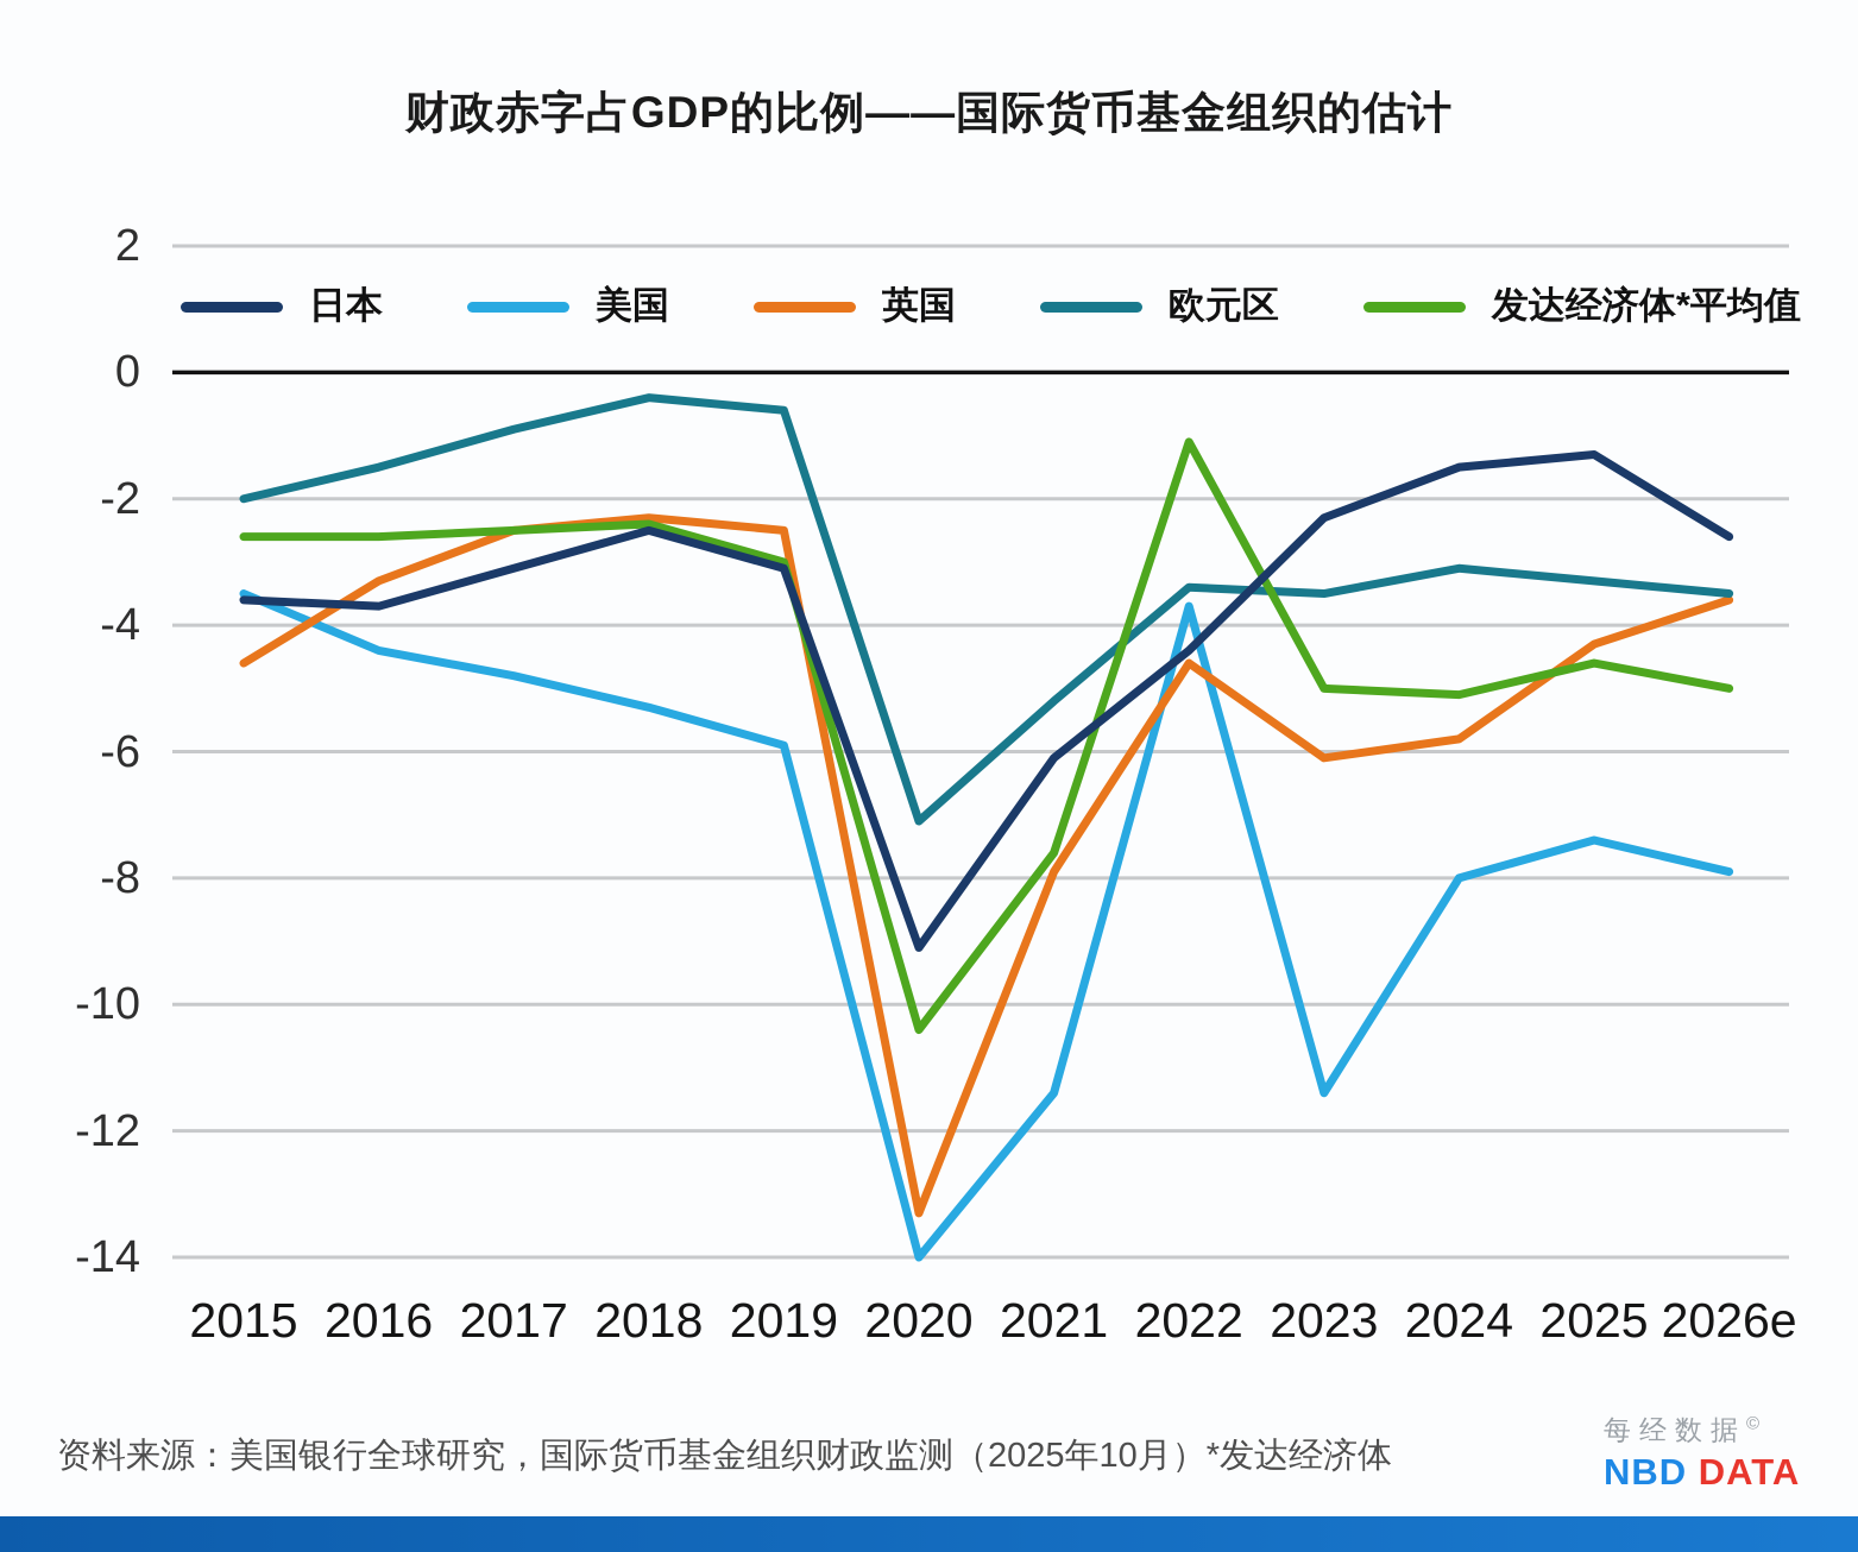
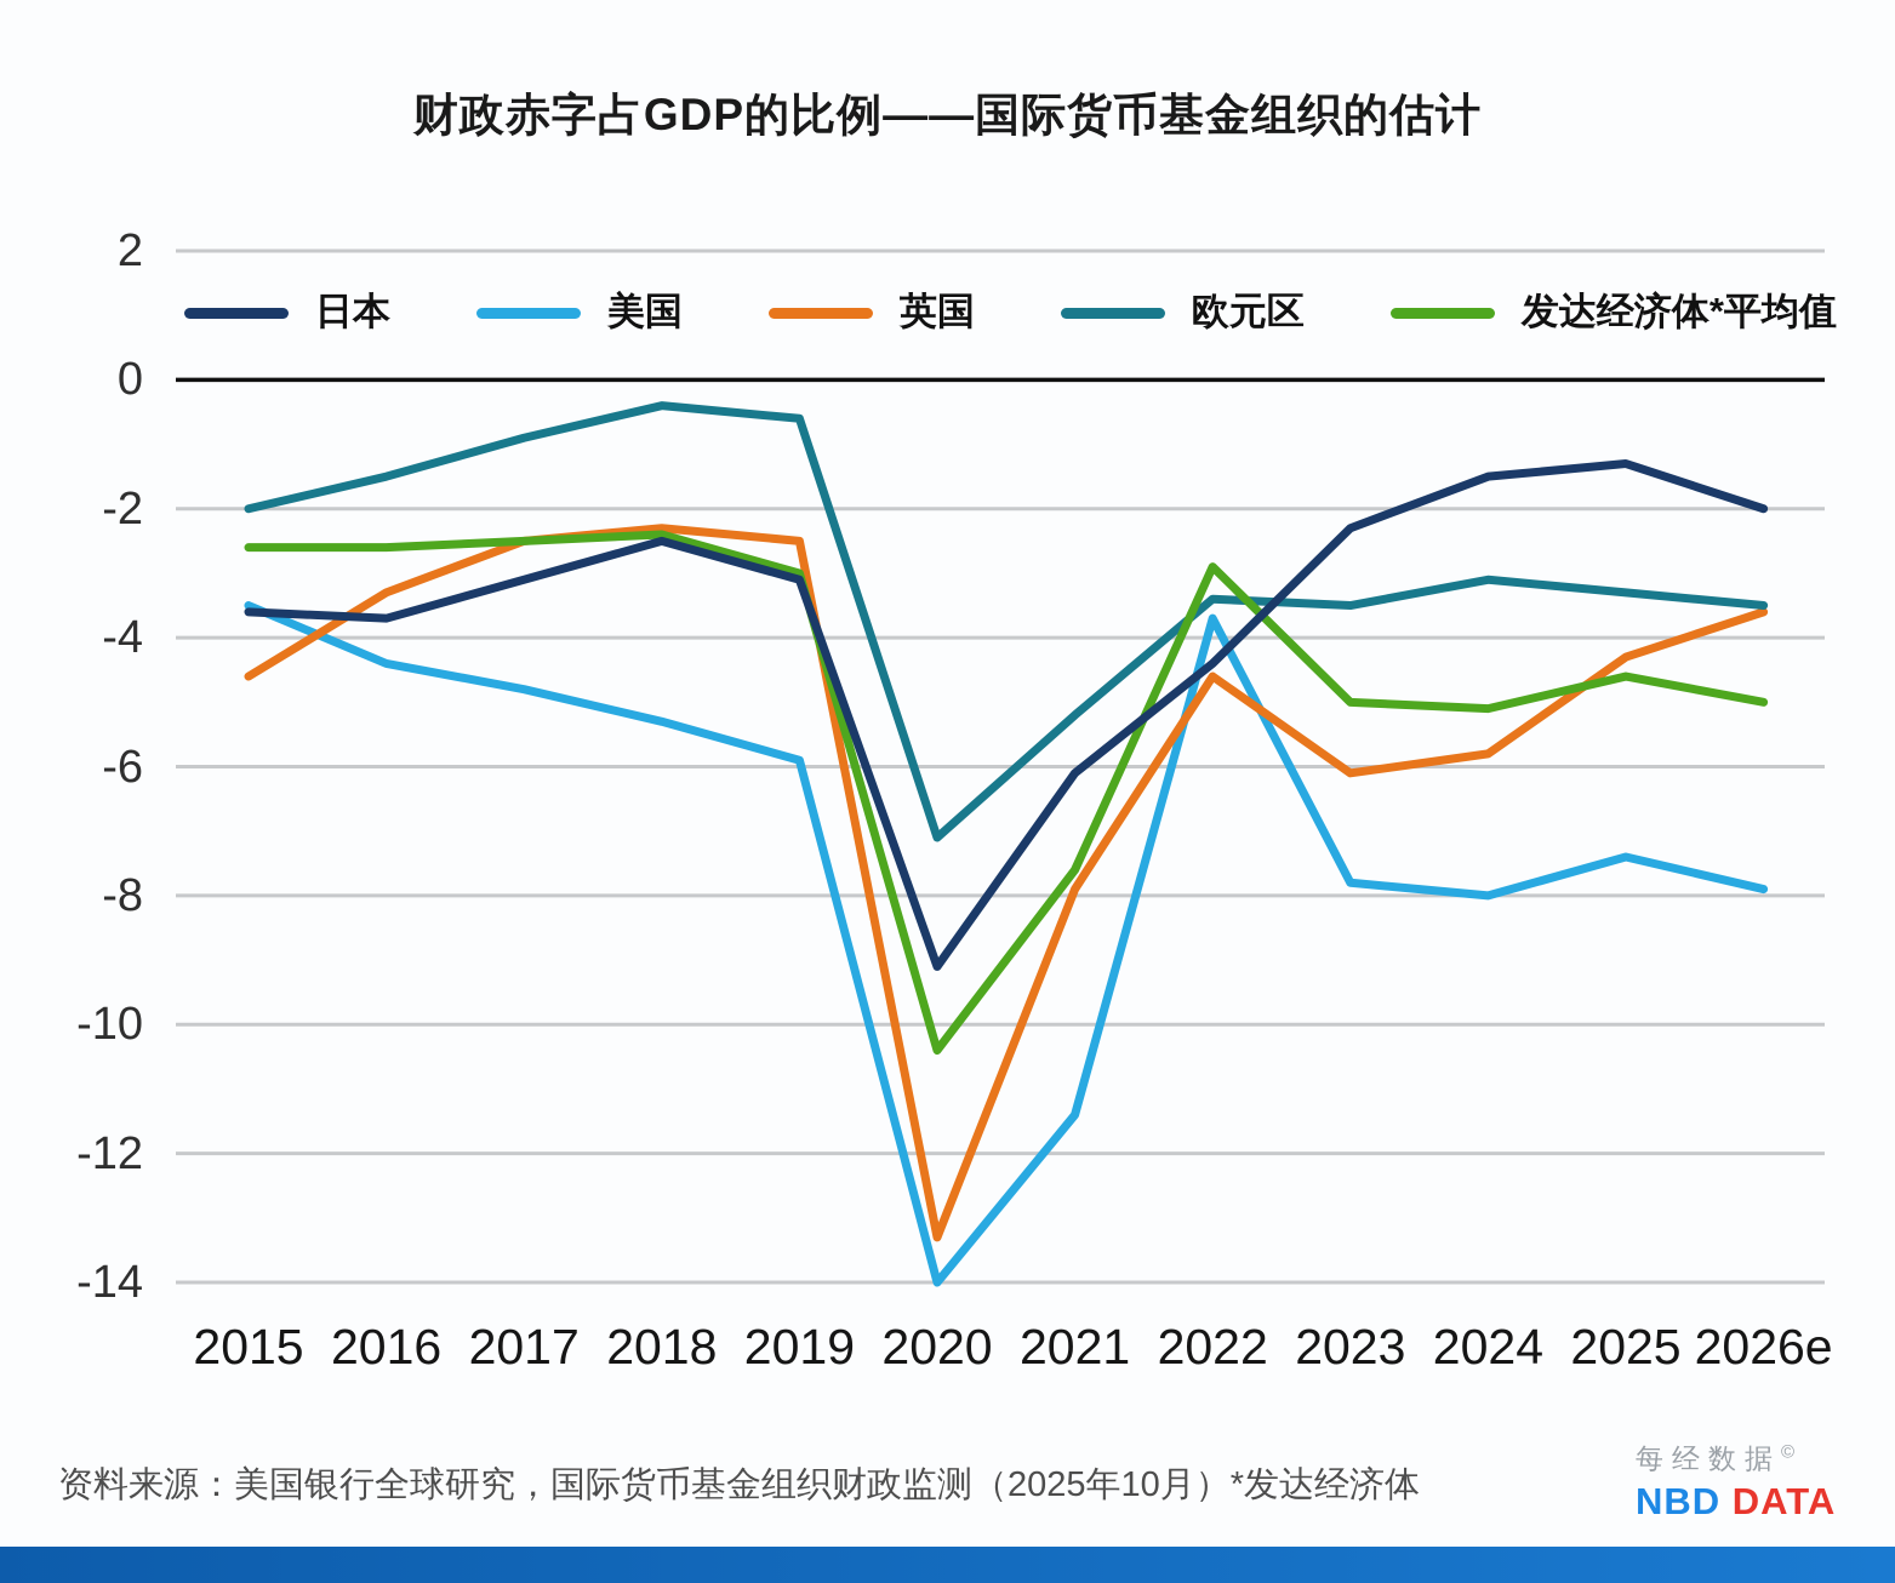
发达经济体*平均值/2022: -1.1 -> -2.9
美国/2023: -11.4 -> -7.8
日本/2026e: -2.6 -> -2.0
